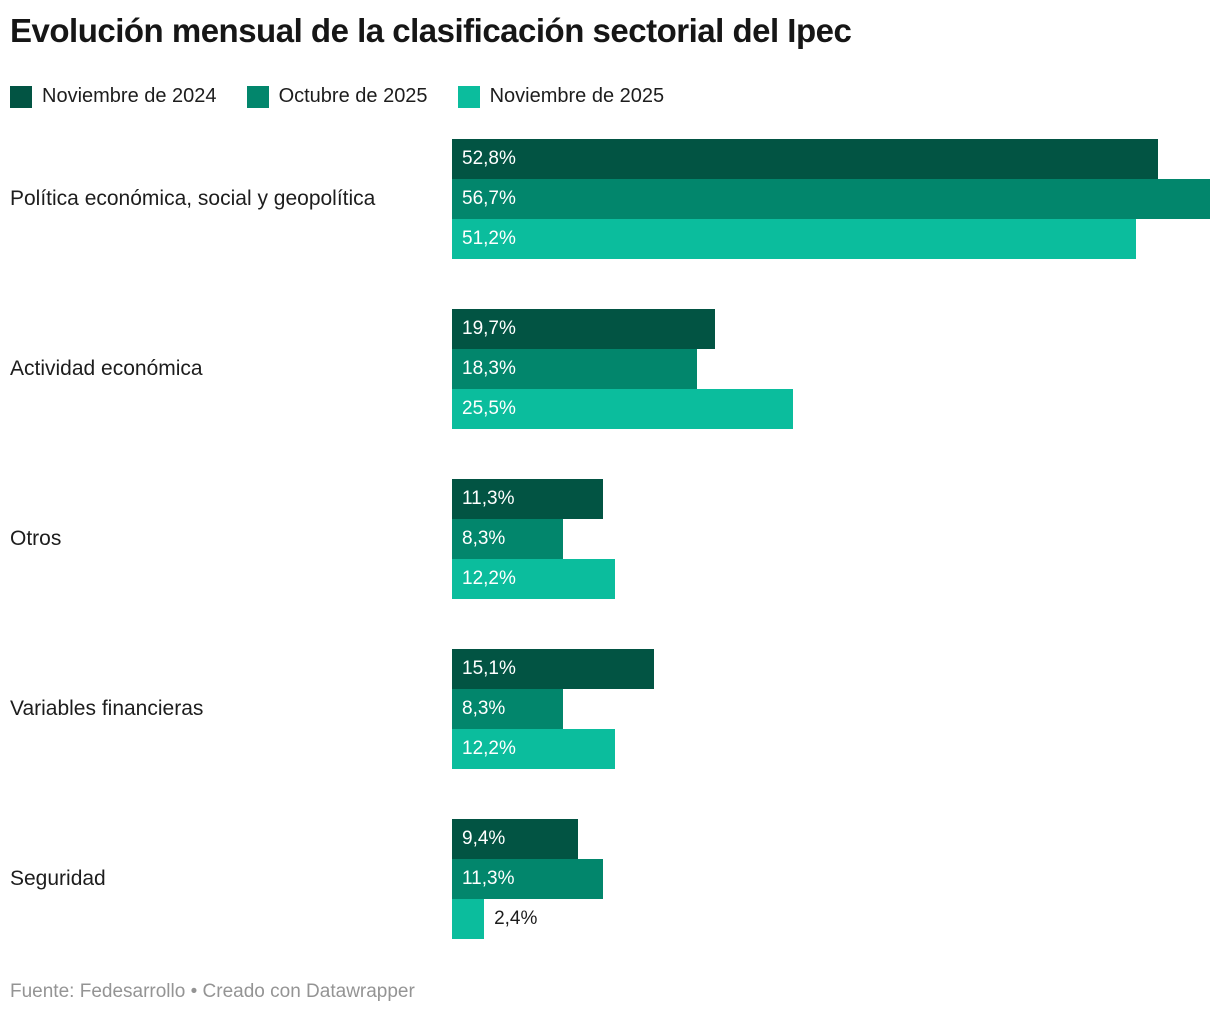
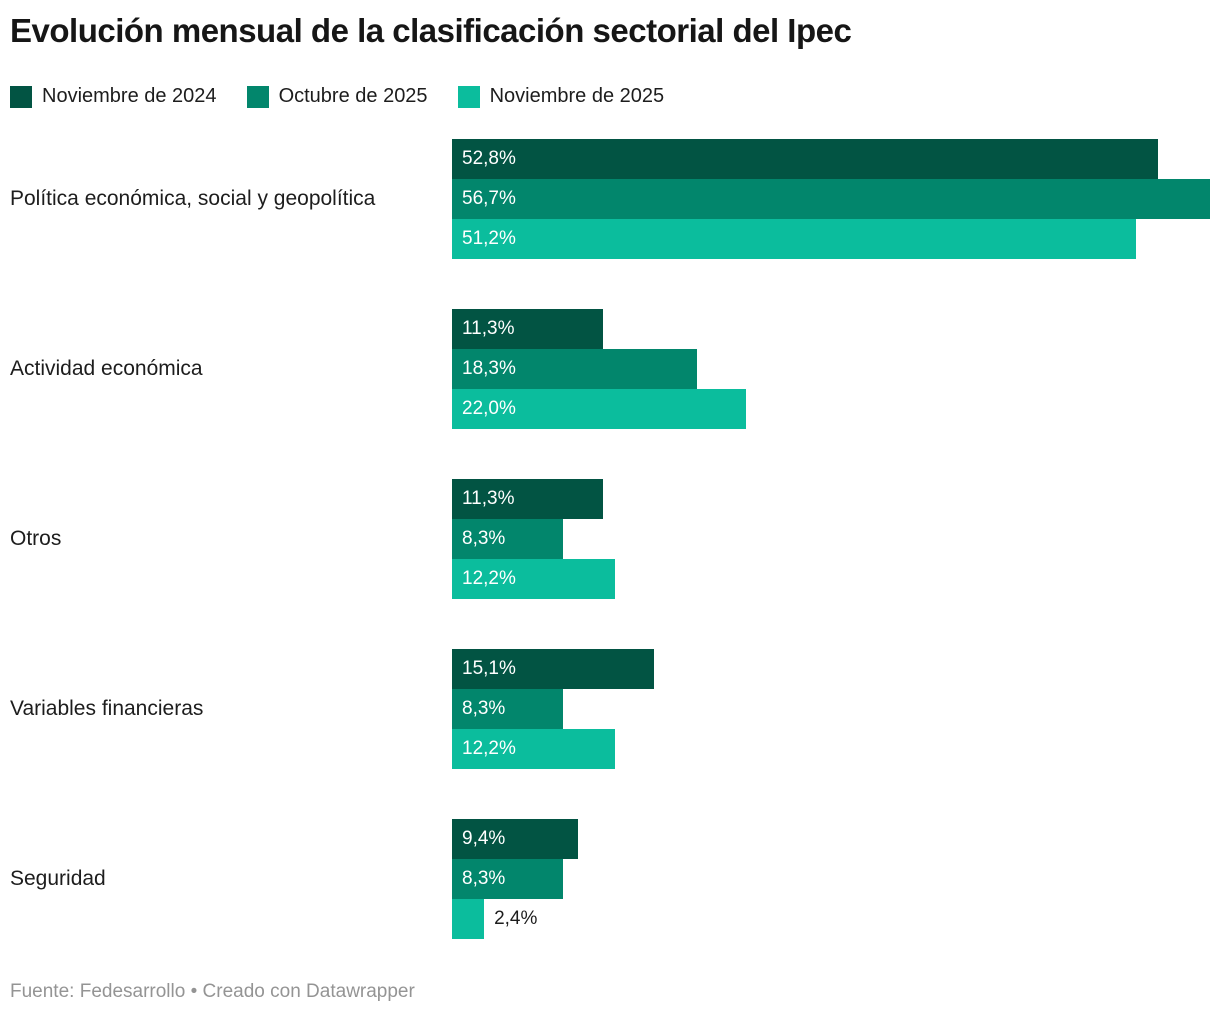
Noviembre de 2024/Actividad económica: 19,7% -> 11,3%
Noviembre de 2025/Actividad económica: 25,5% -> 22,0%
Octubre de 2025/Seguridad: 11,3% -> 8,3%
